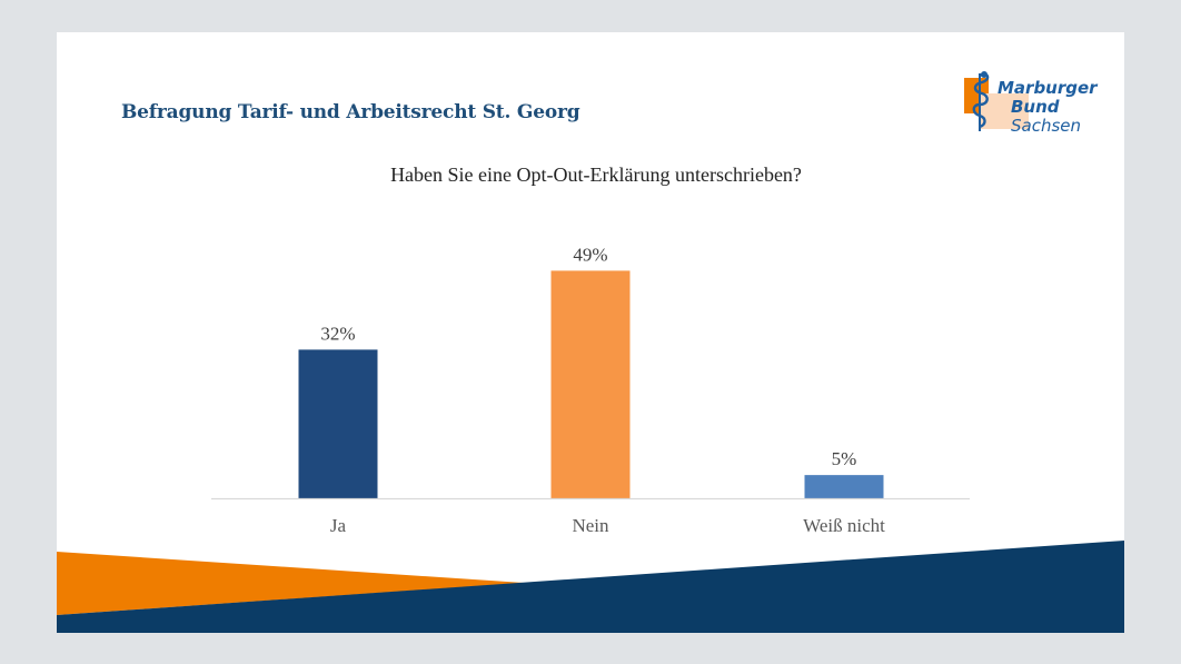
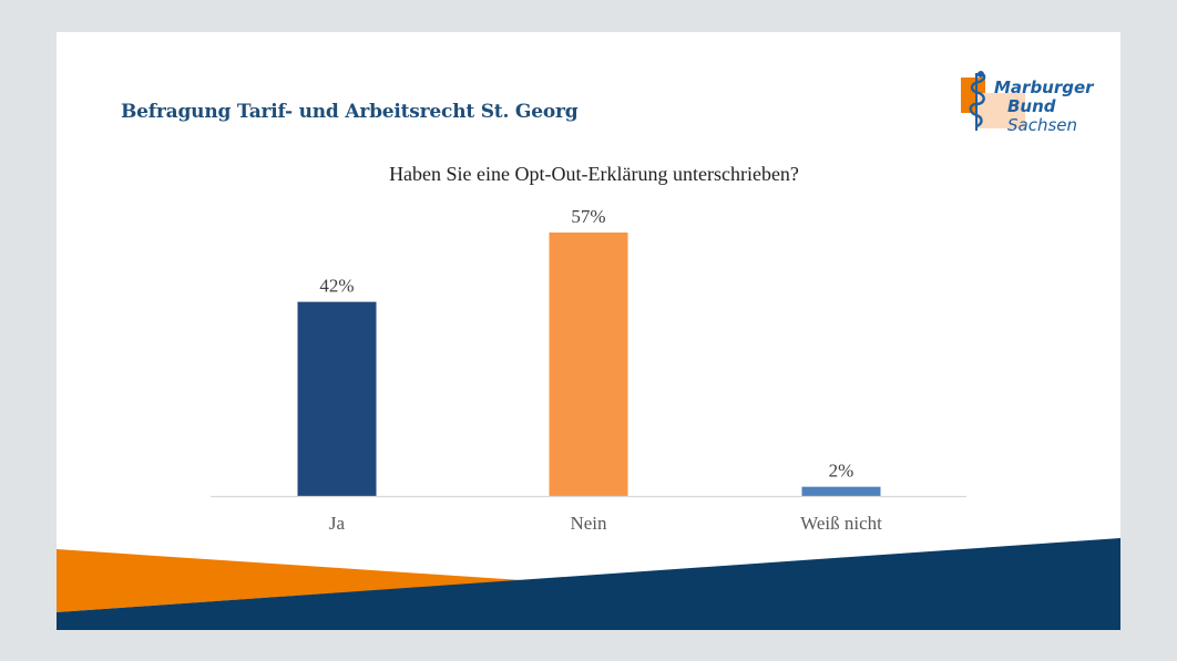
Ja: 32% -> 42%
Nein: 49% -> 57%
Weiß nicht: 5% -> 2%
